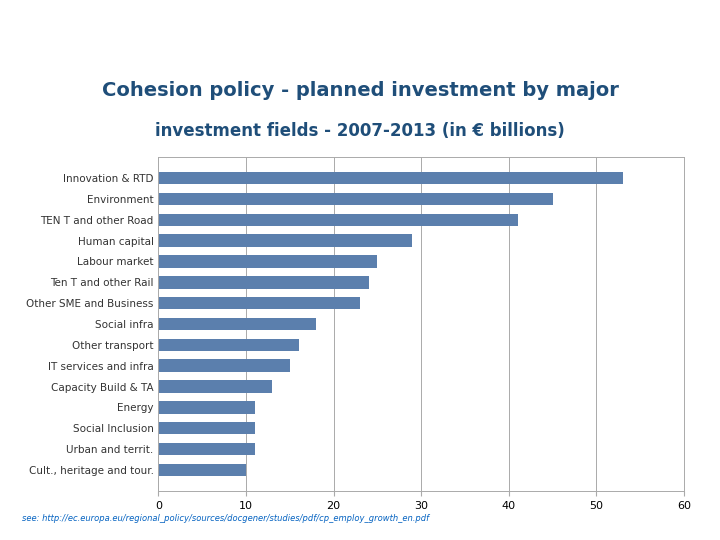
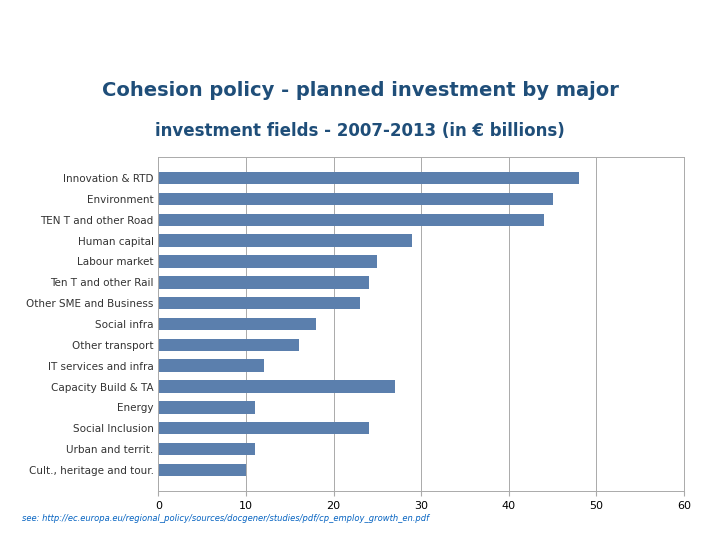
Innovation & RTD: 53 -> 48
TEN T and other Road: 41 -> 44
IT services and infra: 15 -> 12
Capacity Build & TA: 13 -> 27
Social Inclusion: 11 -> 24
